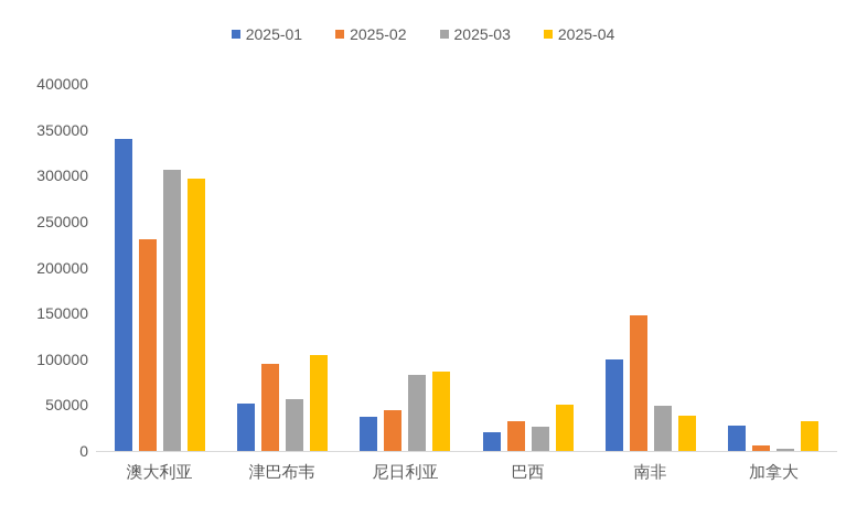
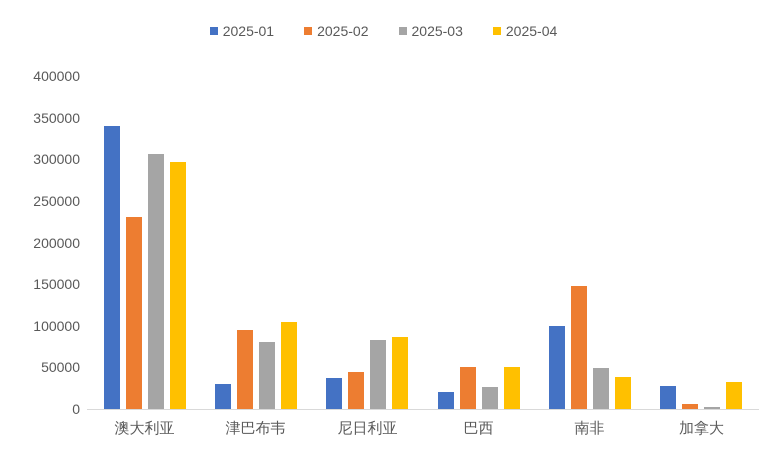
2025-01/津巴布韦: 50000 -> 30000
2025-03/津巴布韦: 60000 -> 80000
2025-02/巴西: 30000 -> 50000
